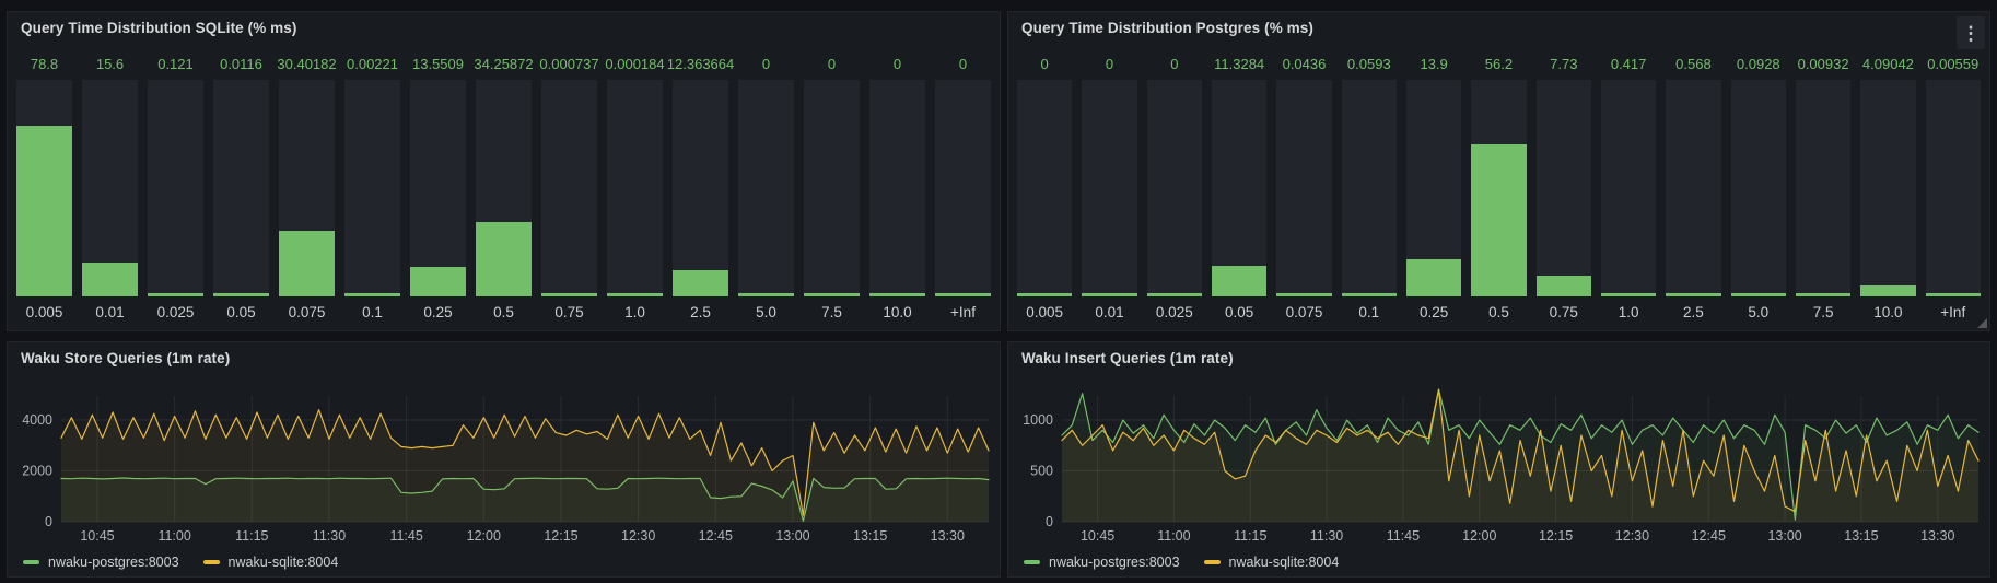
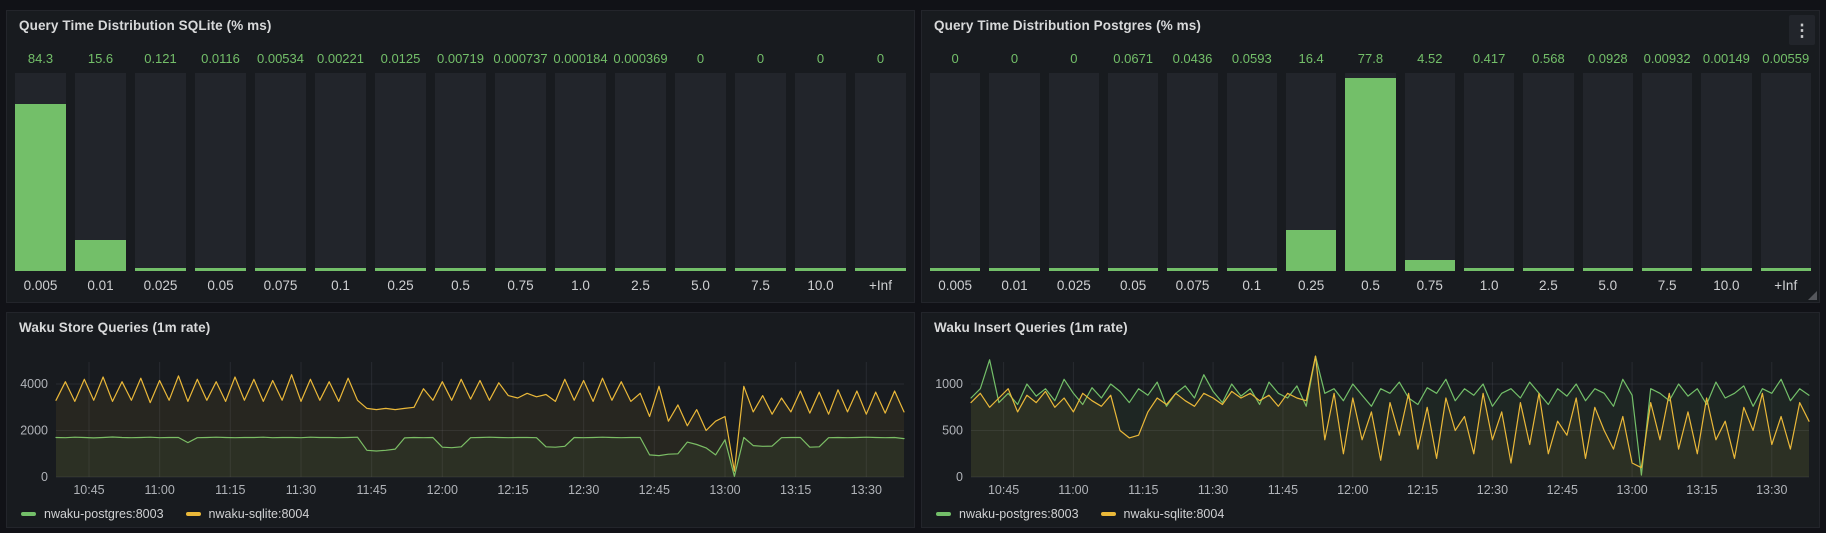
Query Time Distribution SQLite (% ms)/0.005: 78.8 -> 84.3
Query Time Distribution SQLite (% ms)/0.075: 30.40182 -> 0.00534
Query Time Distribution SQLite (% ms)/0.25: 13.5509 -> 0.0125
Query Time Distribution SQLite (% ms)/0.5: 34.25872 -> 0.00719
Query Time Distribution SQLite (% ms)/2.5: 12.363664 -> 0.000369
Query Time Distribution Postgres (% ms)/0.05: 11.3284 -> 0.0671
Query Time Distribution Postgres (% ms)/0.25: 13.9 -> 16.4
Query Time Distribution Postgres (% ms)/0.5: 56.2 -> 77.8
Query Time Distribution Postgres (% ms)/0.75: 7.73 -> 4.52
Query Time Distribution Postgres (% ms)/10.0: 4.09042 -> 0.00149
